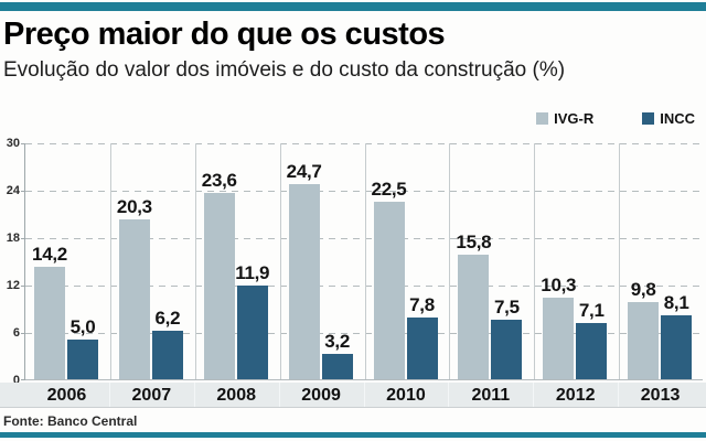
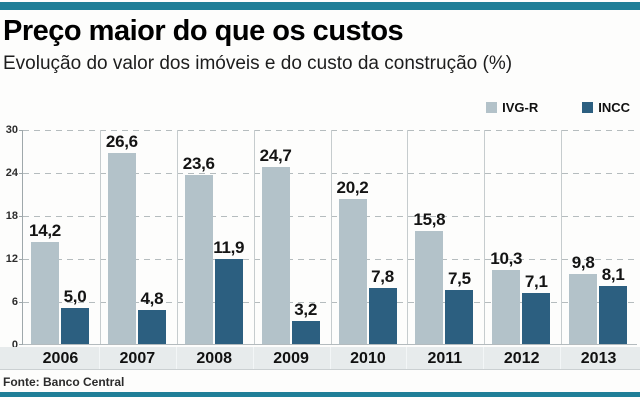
IVG-R/2007: 20,3 -> 26,6
INCC/2007: 6,2 -> 4,8
IVG-R/2010: 22,5 -> 20,2
